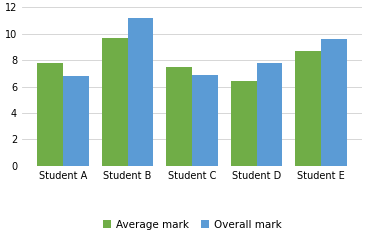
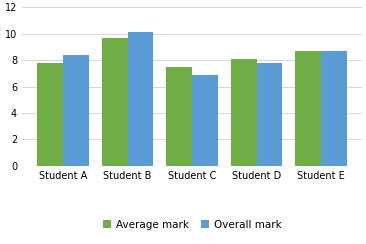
Overall mark/Student A: 6.8 -> 8.4
Overall mark/Student B: 11.2 -> 10.1
Average mark/Student D: 6.4 -> 8.1
Overall mark/Student E: 9.6 -> 8.7
